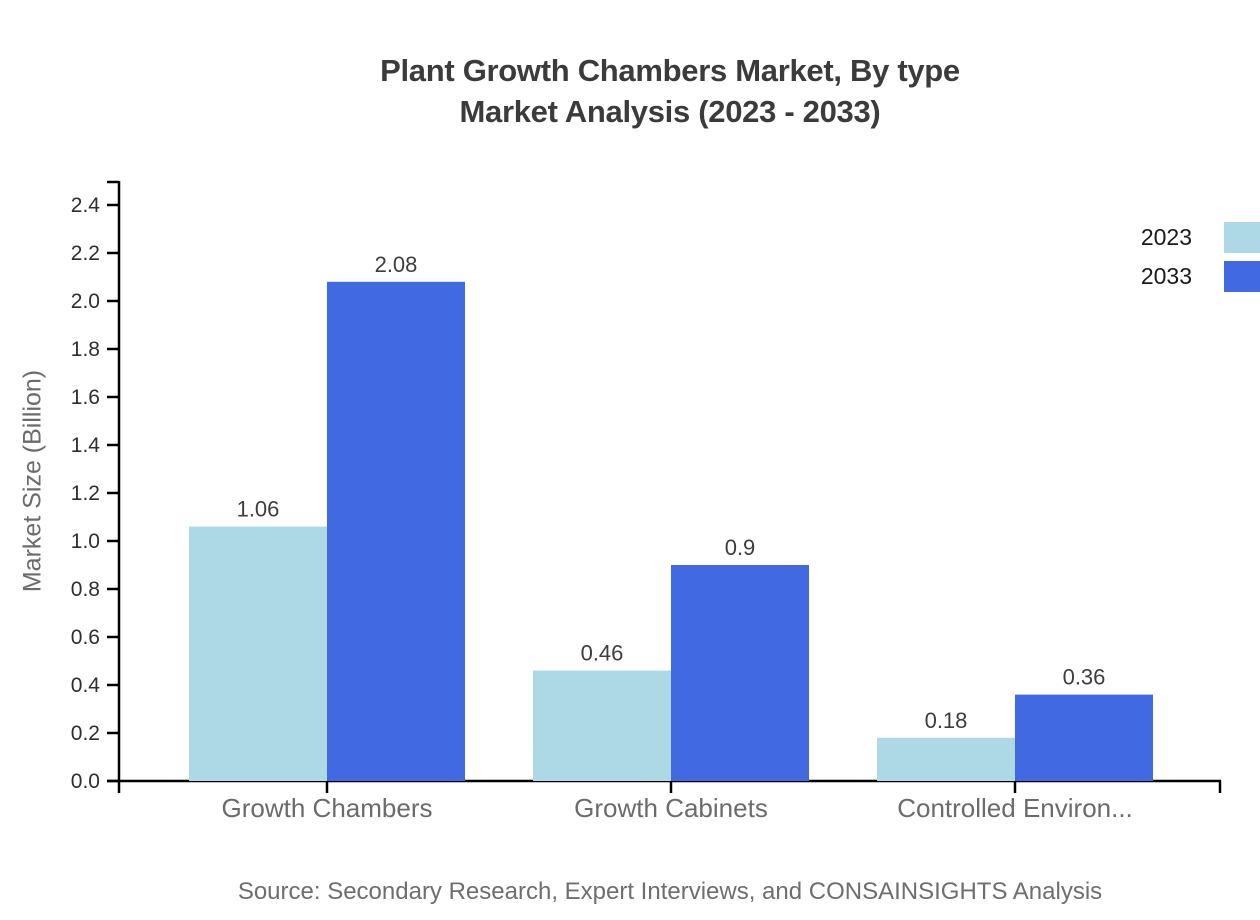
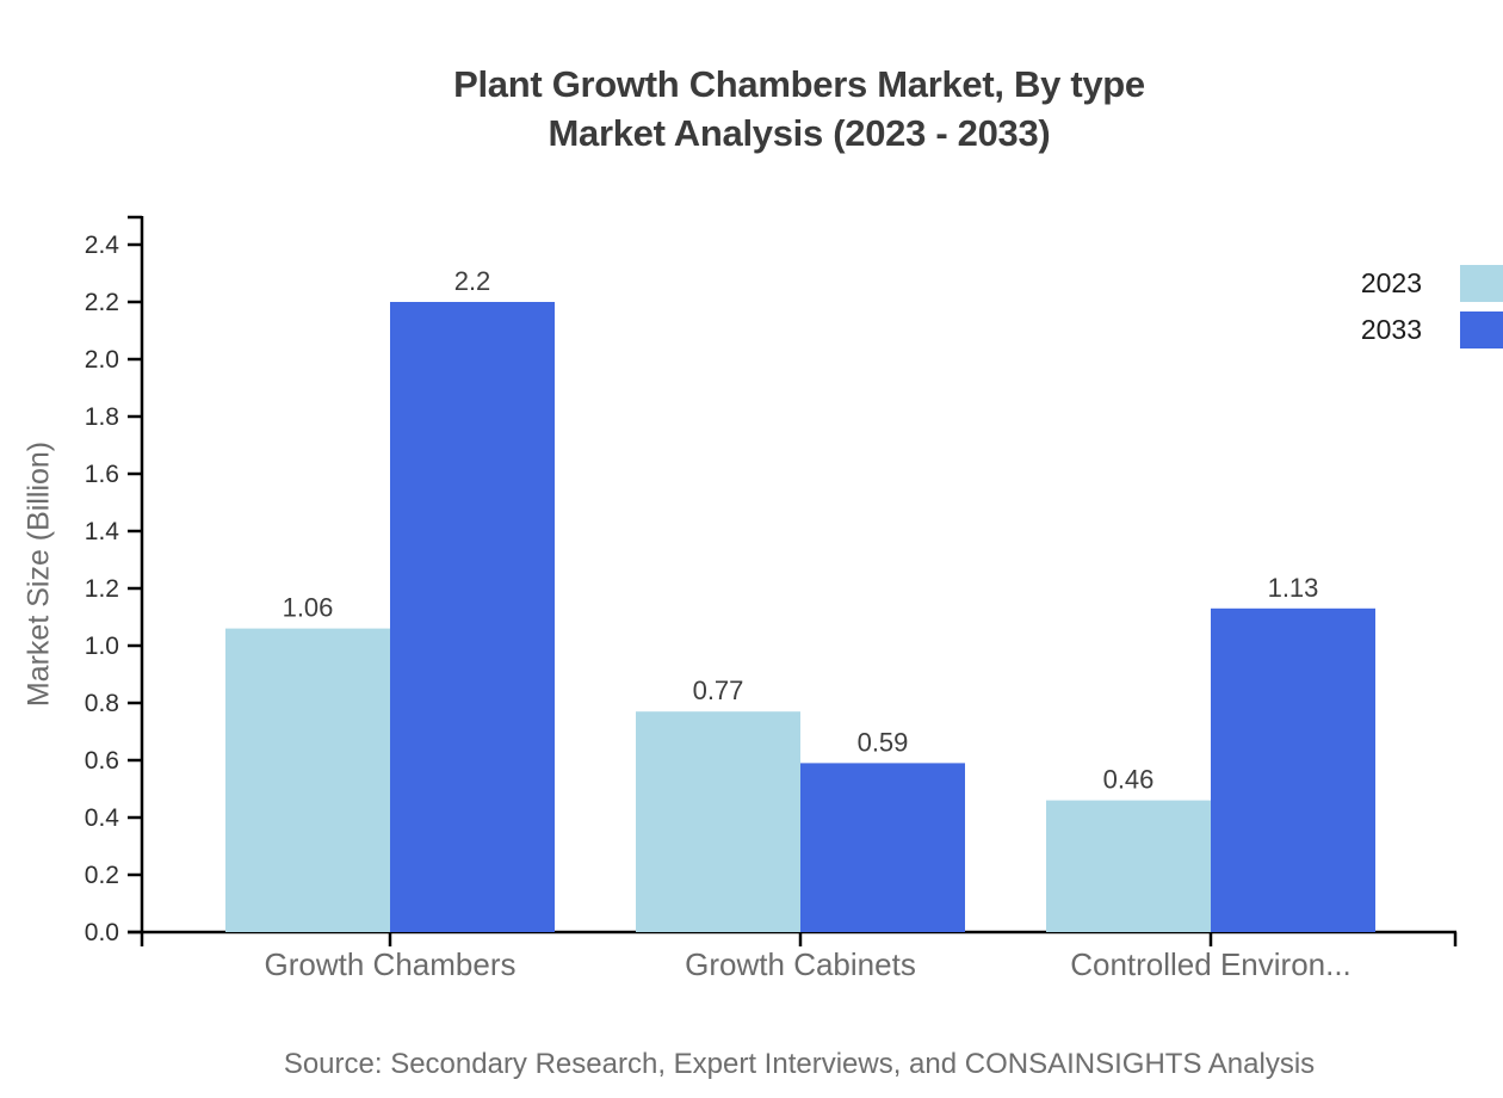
2033/Growth Chambers: 2.08 -> 2.2
2023/Growth Cabinets: 0.46 -> 0.77
2033/Growth Cabinets: 0.9 -> 0.59
2023/Controlled Environ...: 0.18 -> 0.46
2033/Controlled Environ...: 0.36 -> 1.13
